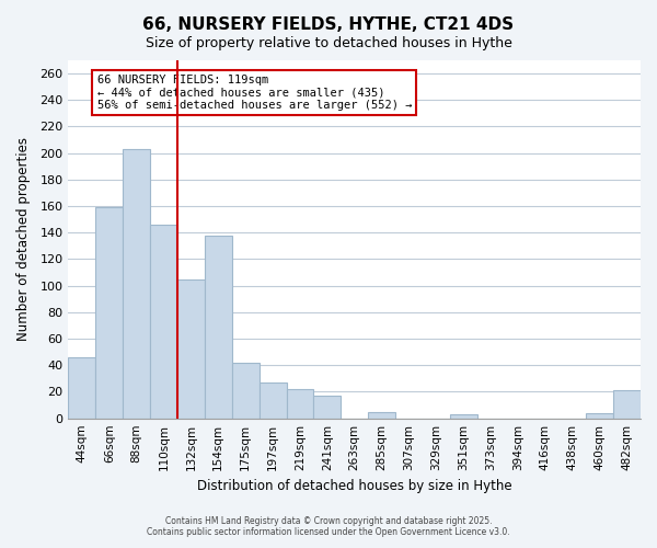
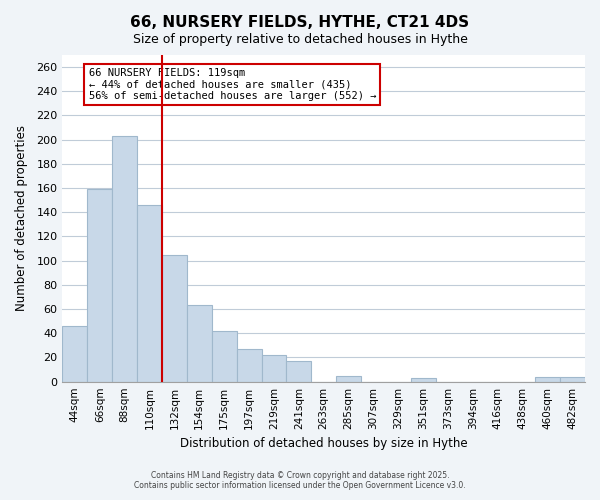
154sqm: 138 -> 63
482sqm: 21 -> 4
